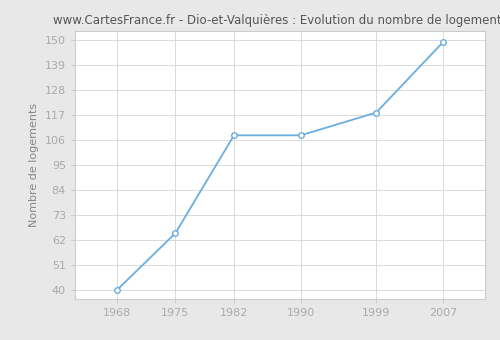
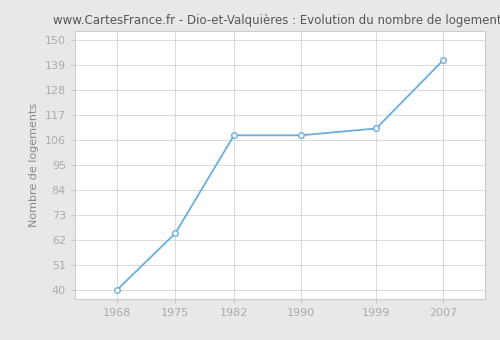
1999: 118 -> 111
2007: 149 -> 141
